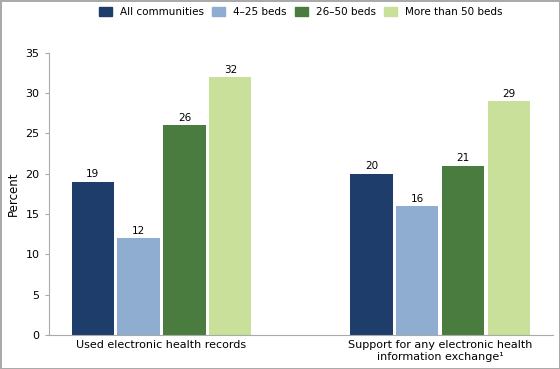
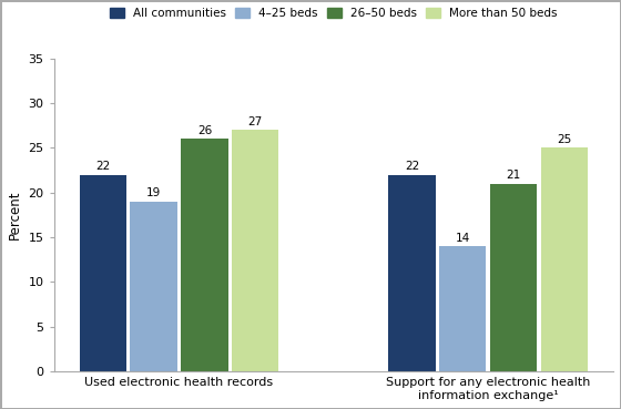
All communities/Used electronic health records: 19 -> 22
4–25 beds/Used electronic health records: 12 -> 19
More than 50 beds/Used electronic health records: 32 -> 27
All communities/Support for any electronic health information exchange¹: 20 -> 22
4–25 beds/Support for any electronic health information exchange¹: 16 -> 14
More than 50 beds/Support for any electronic health information exchange¹: 29 -> 25
